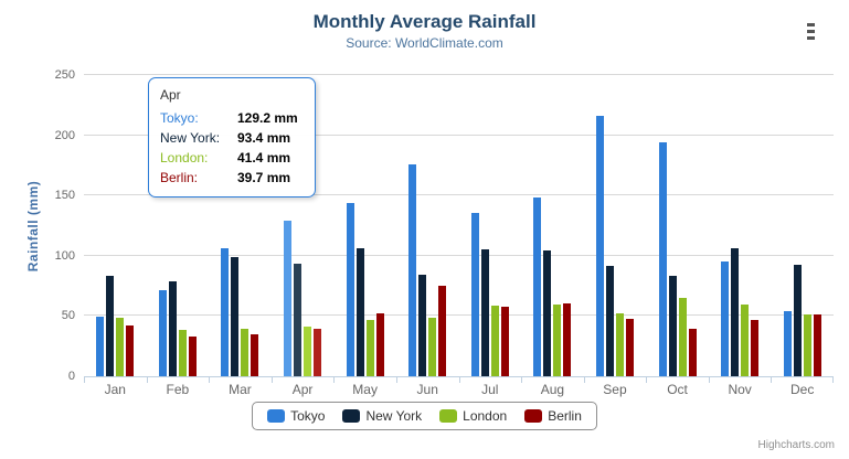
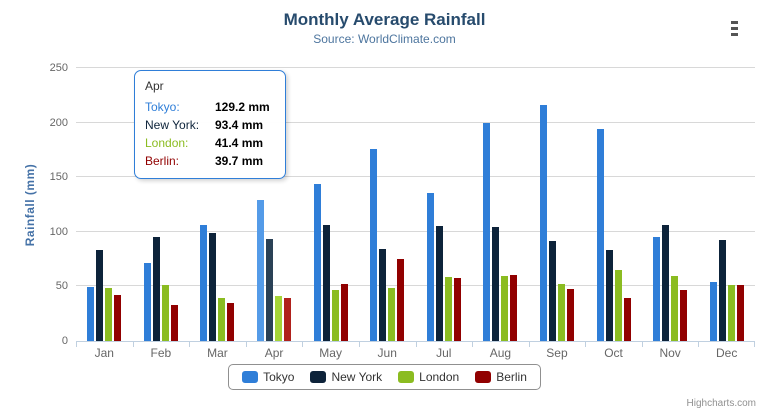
New York/Feb: 79 -> 95
London/Feb: 39 -> 51
Tokyo/Aug: 148 -> 200
